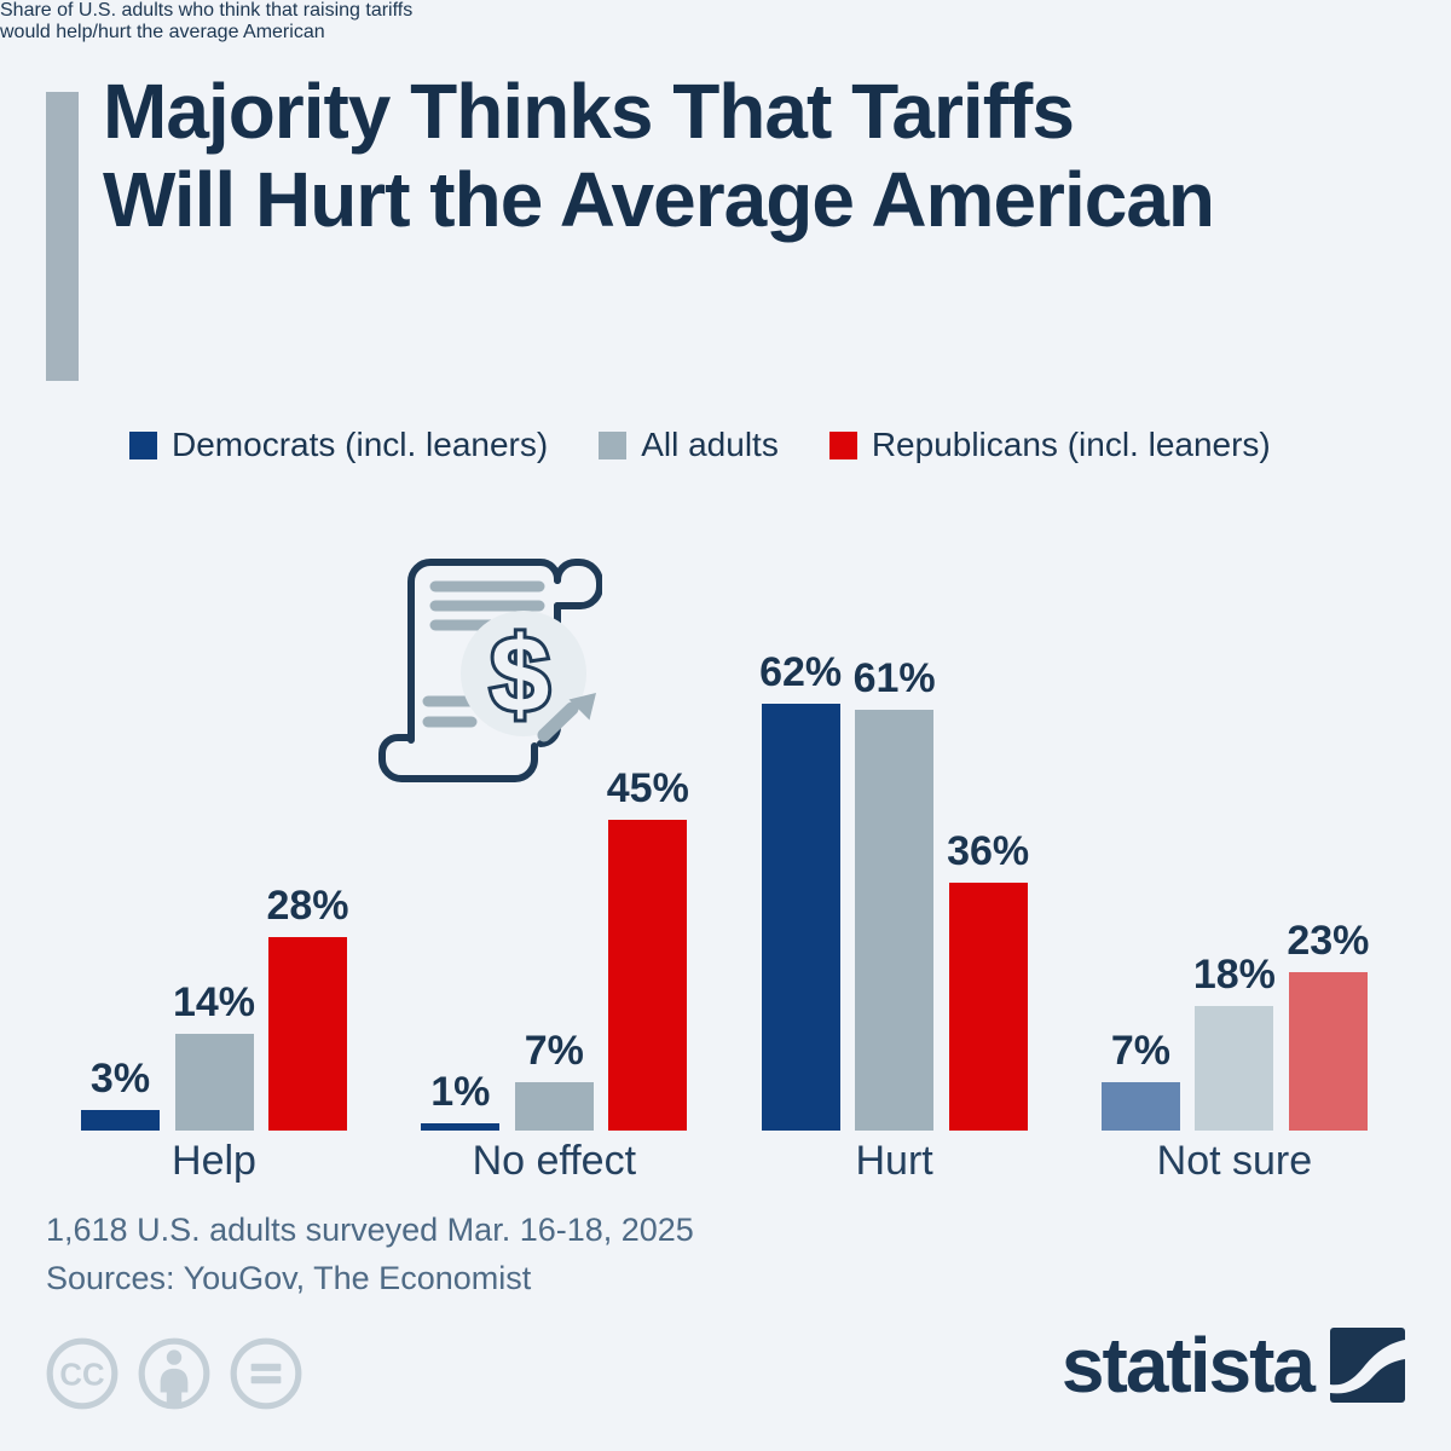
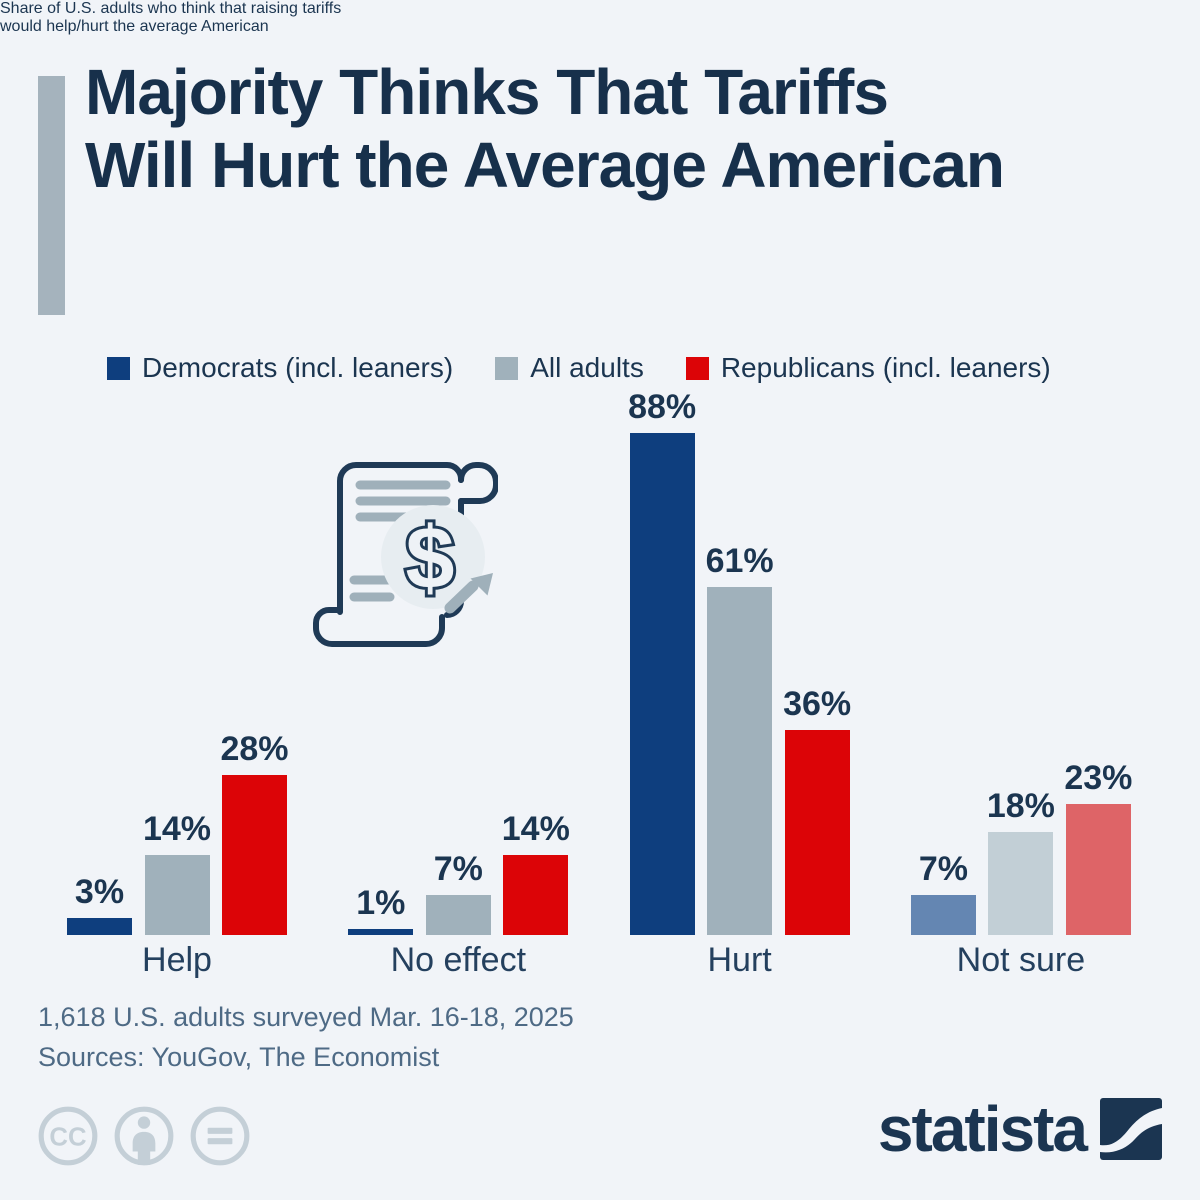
Republicans (incl. leaners)/No effect: 45% -> 14%
Democrats (incl. leaners)/Hurt: 62% -> 88%
